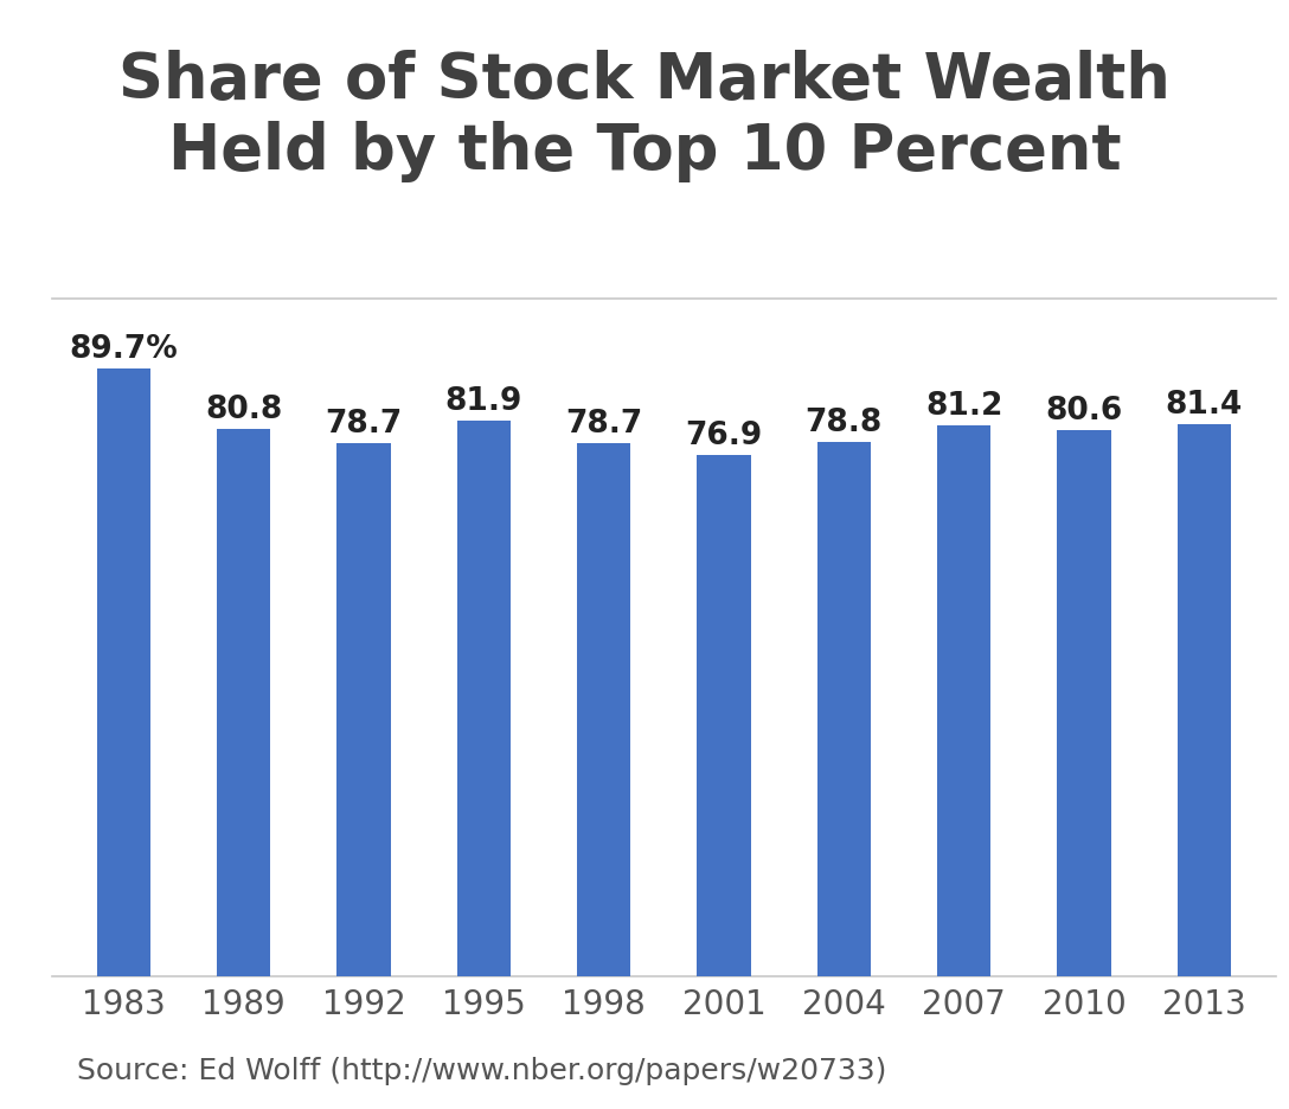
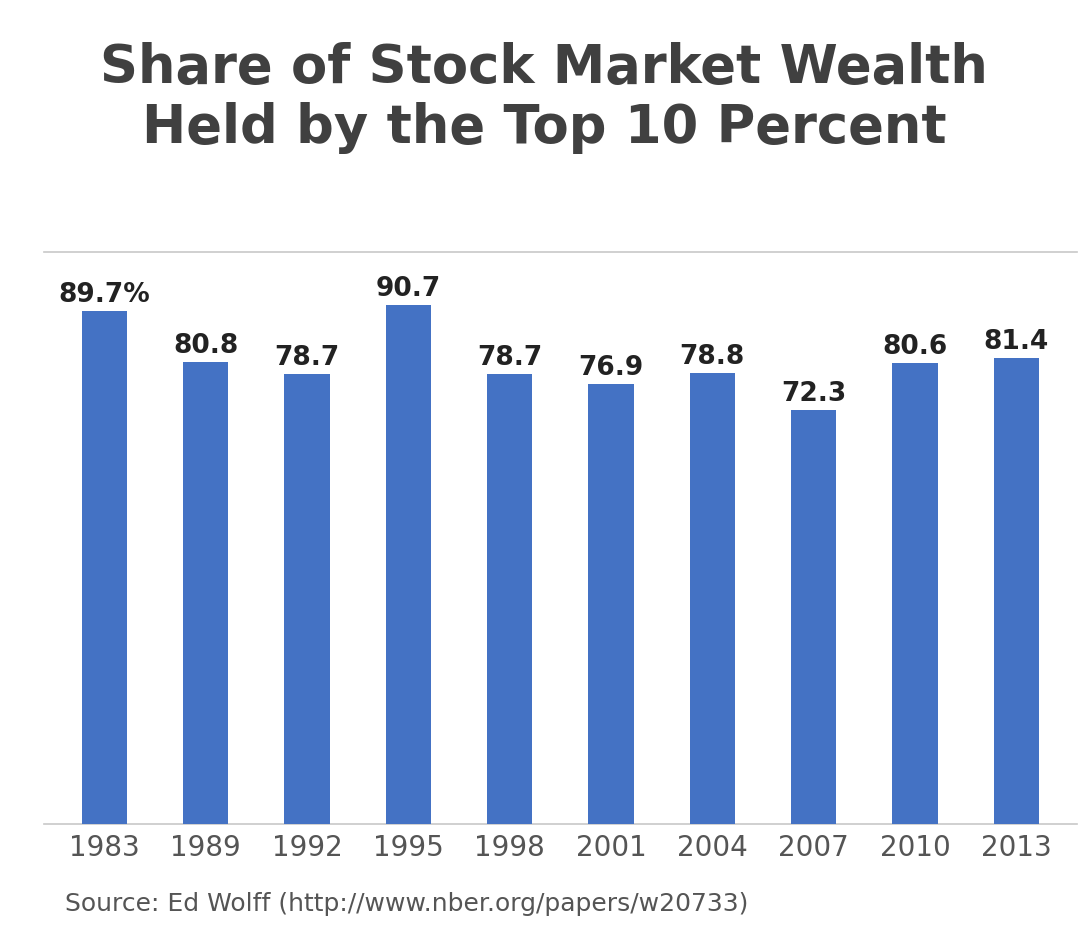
1995: 81.9 -> 90.7
2007: 81.2 -> 72.3
